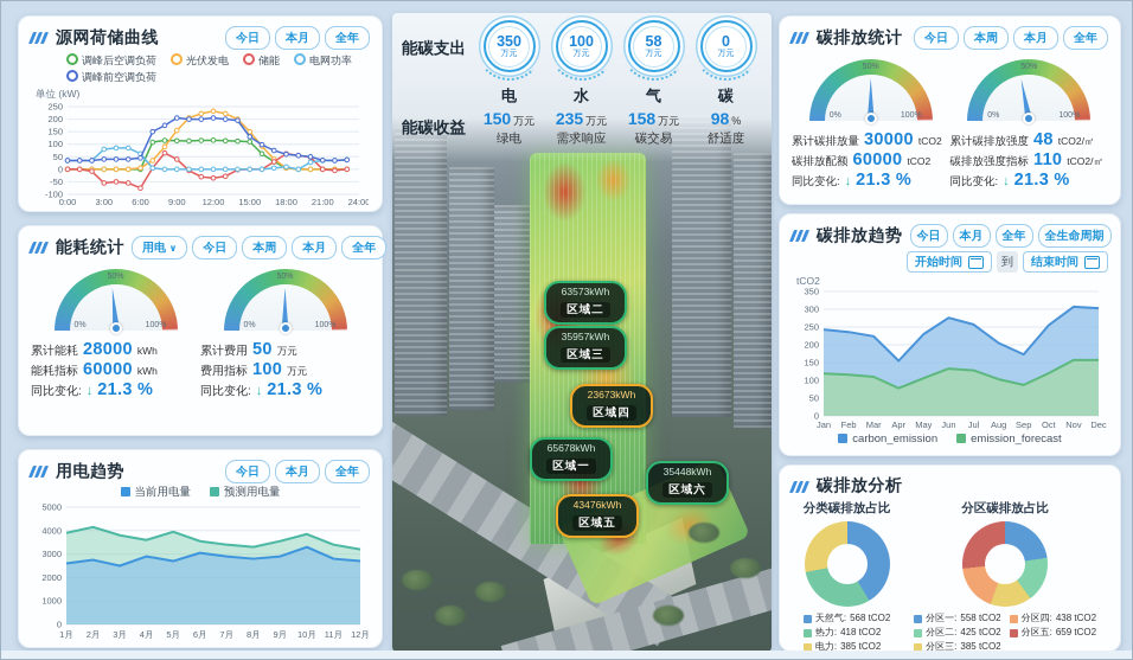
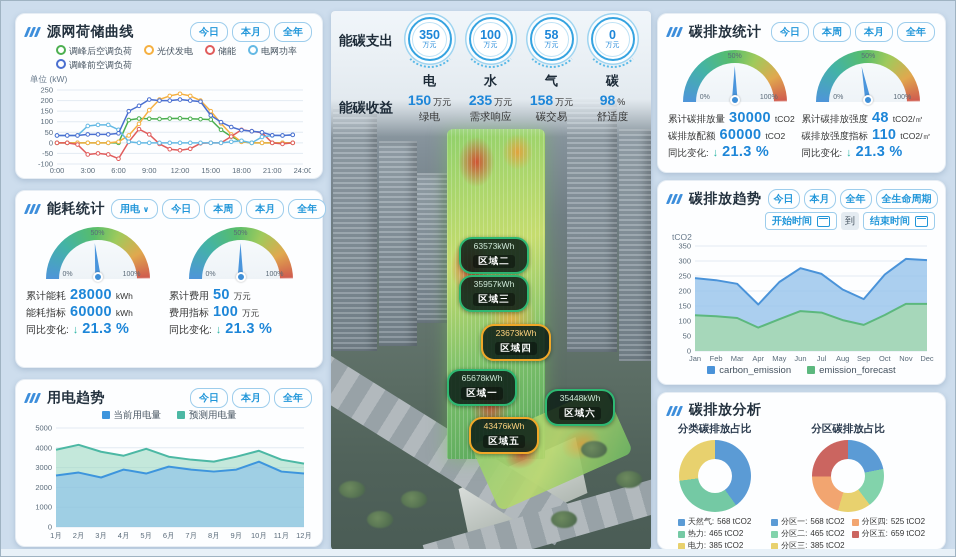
分类碳排放占比/热力: 418 -> 465
分区碳排放占比/分区一: 558 -> 568
分区碳排放占比/分区二: 425 -> 465
分区碳排放占比/分区四: 438 -> 525
